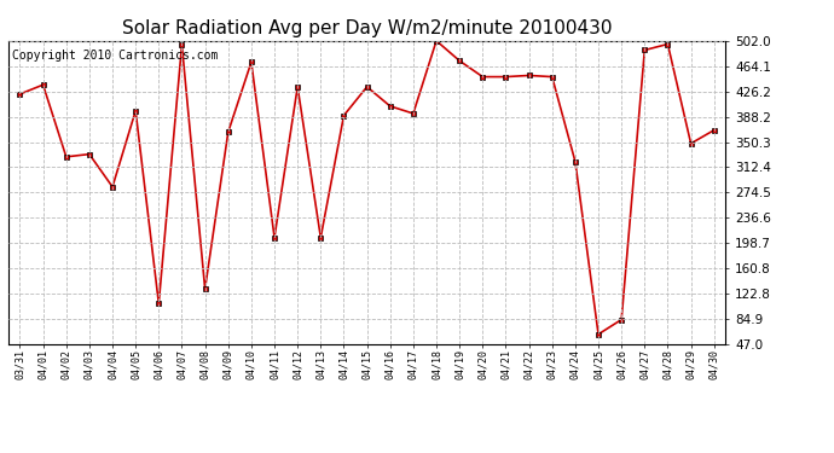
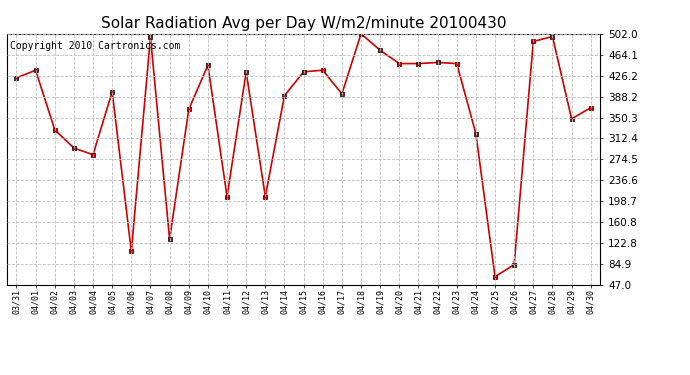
04/03: 332 -> 295
04/10: 470 -> 445
04/16: 404 -> 436
